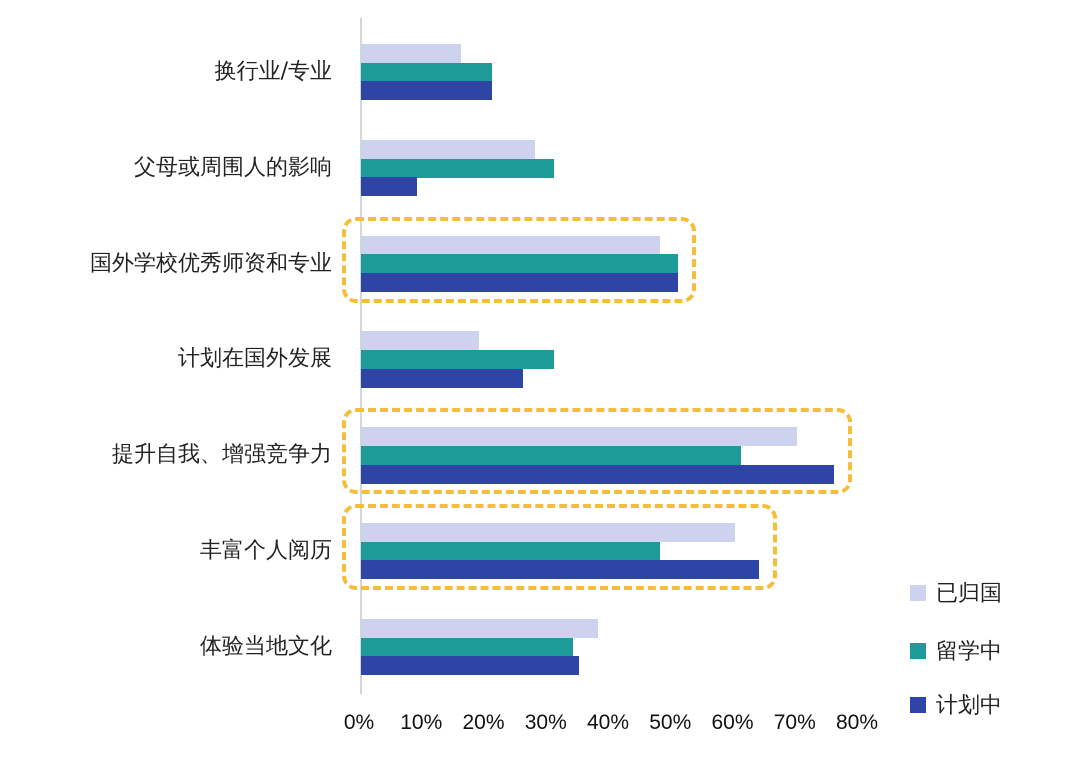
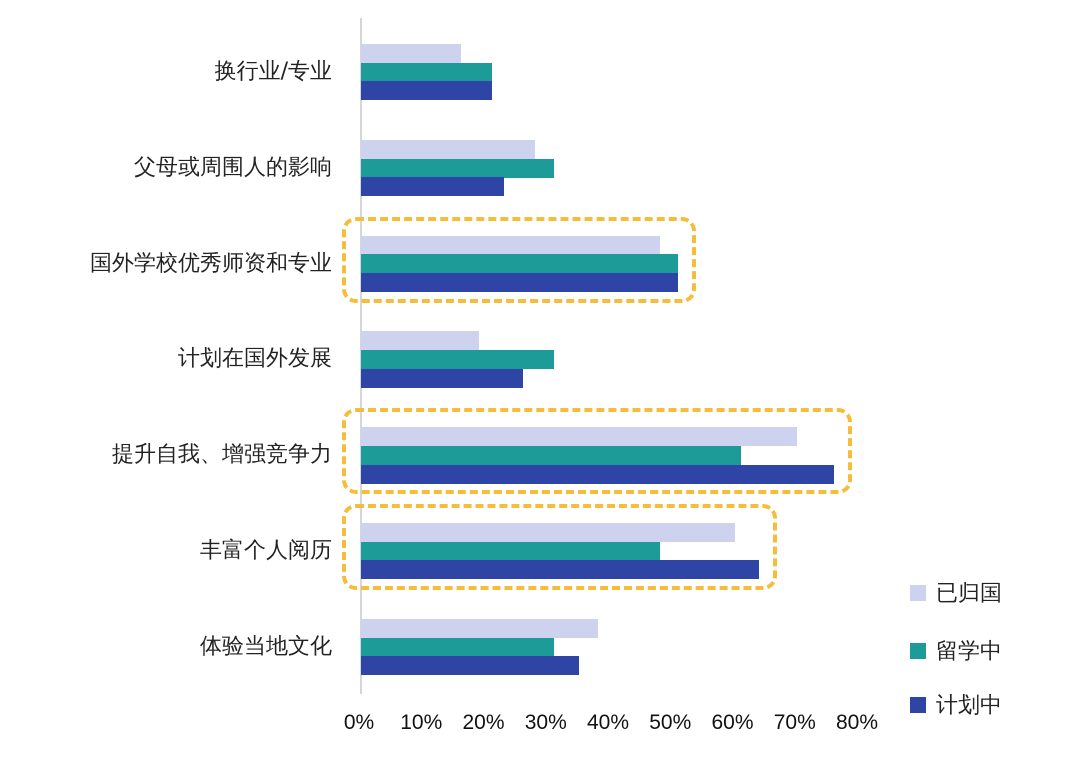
计划中/父母或周围人的影响: 9% -> 23%
留学中/体验当地文化: 34% -> 31%
